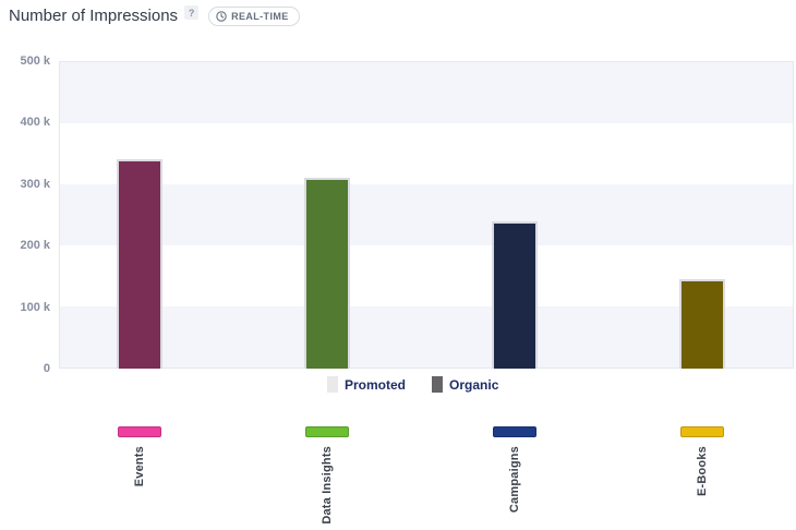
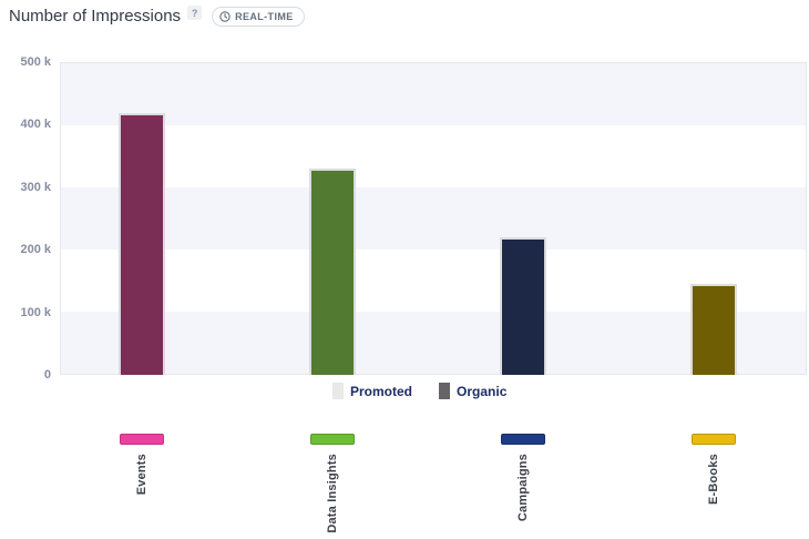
Events: 340k -> 420k
Data Insights: 310k -> 330k
Campaigns: 240k -> 220k
